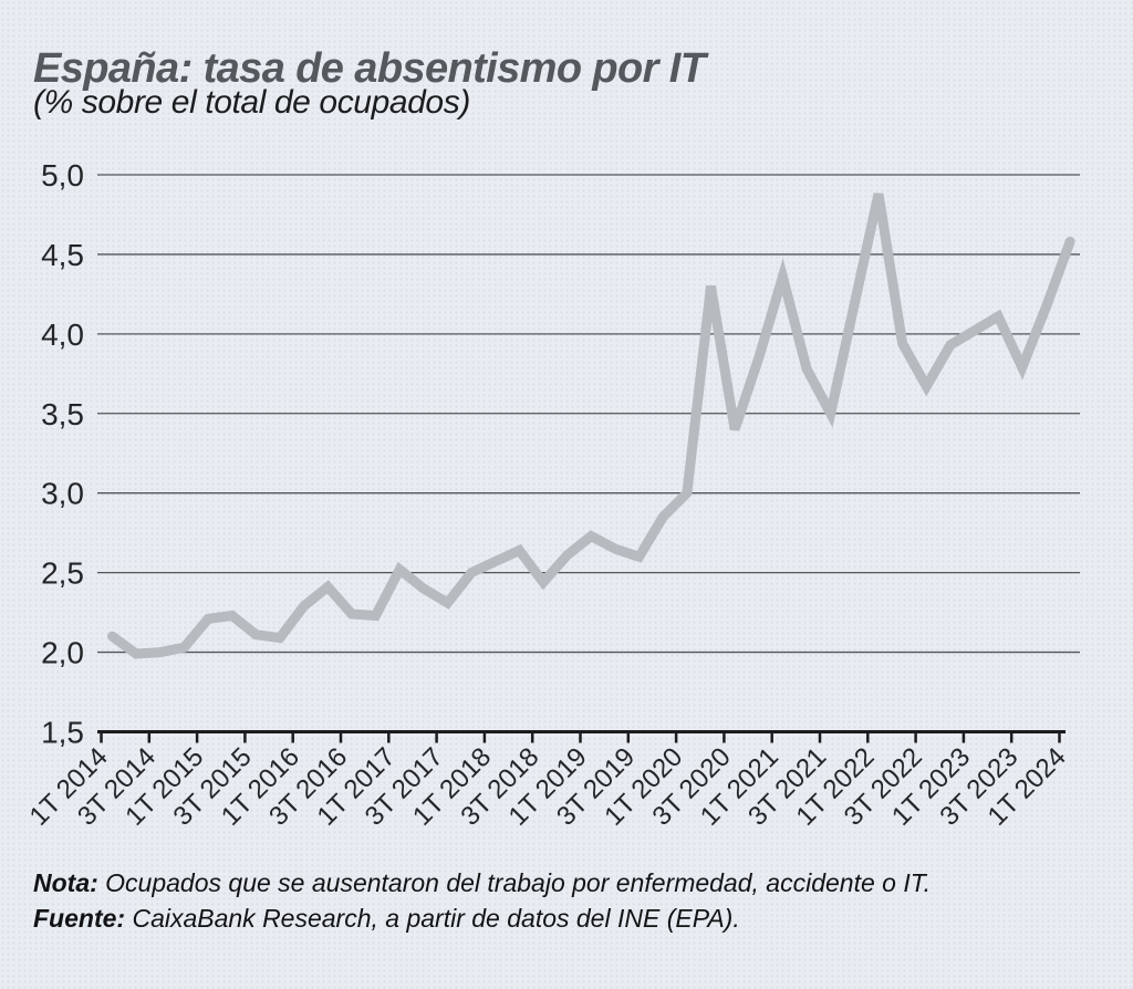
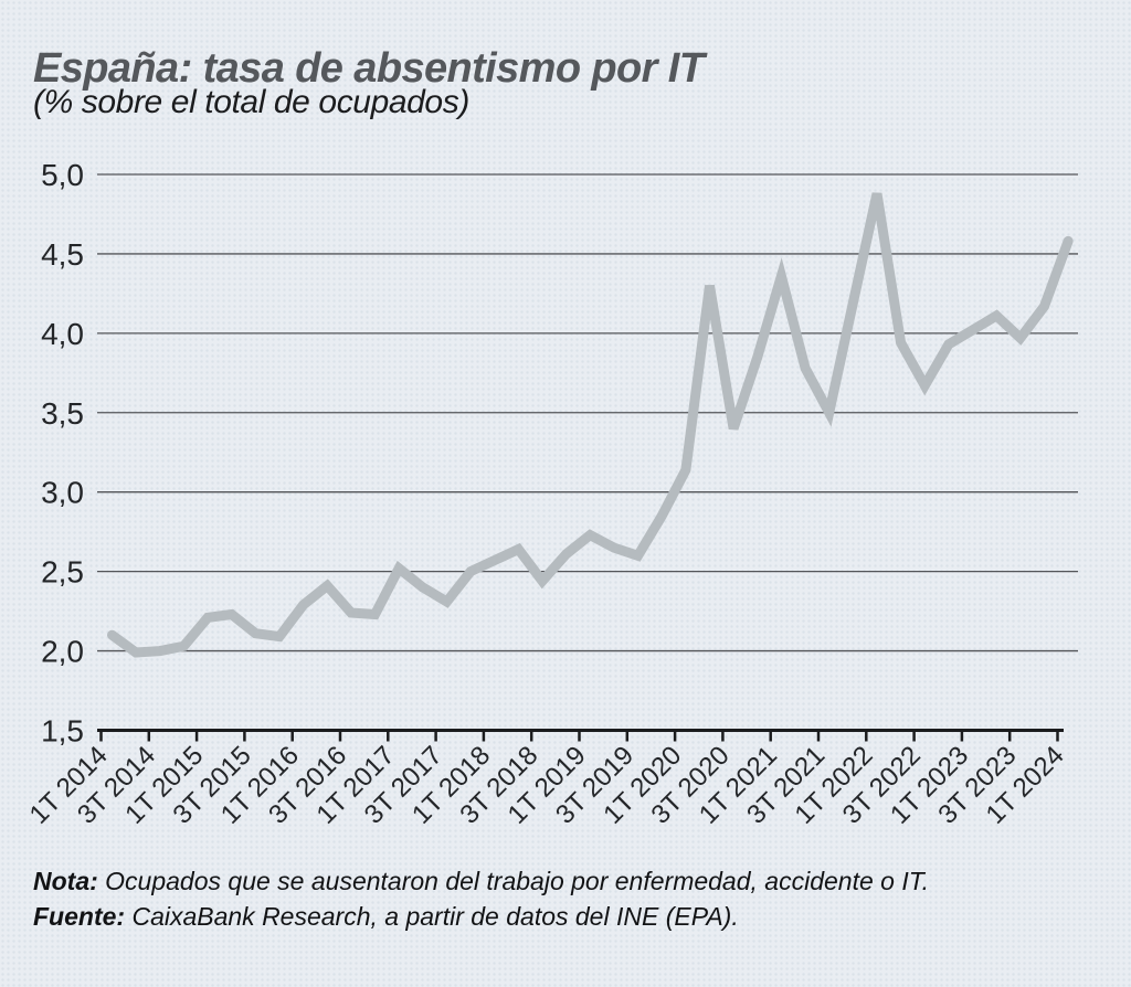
1T 2020: 3,00 -> 3,14
3T 2023: 3,79 -> 3,97
